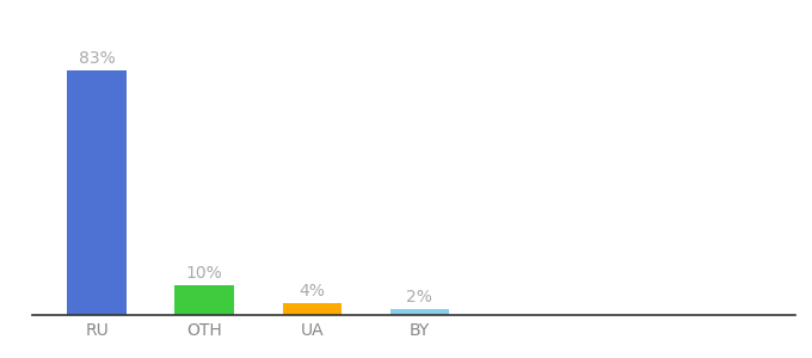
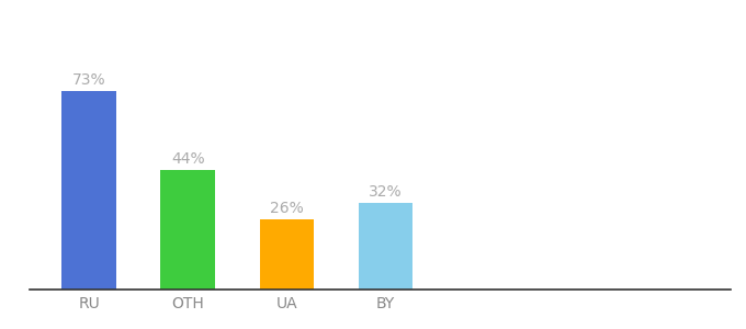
RU: 83% -> 73%
OTH: 10% -> 44%
UA: 4% -> 26%
BY: 2% -> 32%
